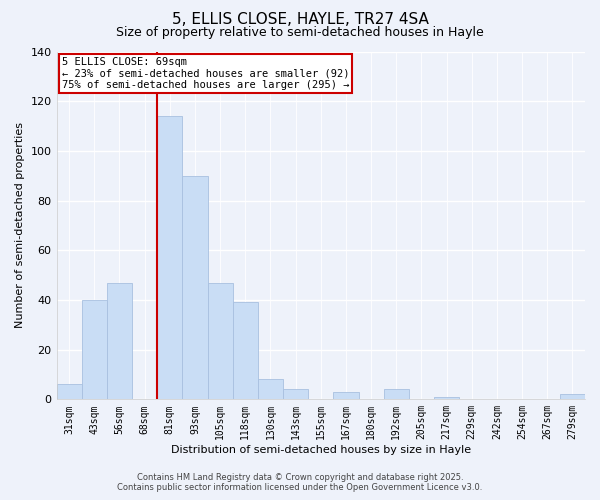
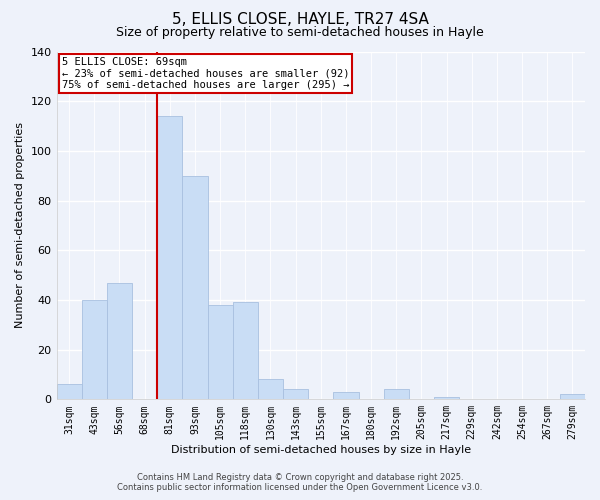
105sqm: 47 -> 38
